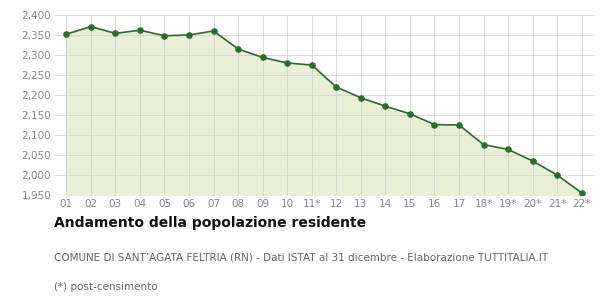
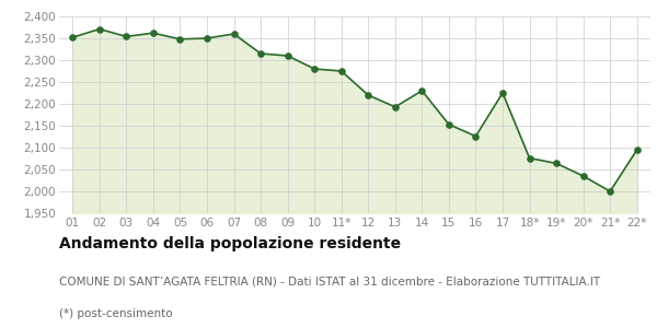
09: 2,294 -> 2,310
14: 2,172 -> 2,230
17: 2,125 -> 2,225
22*: 1,955 -> 2,095
